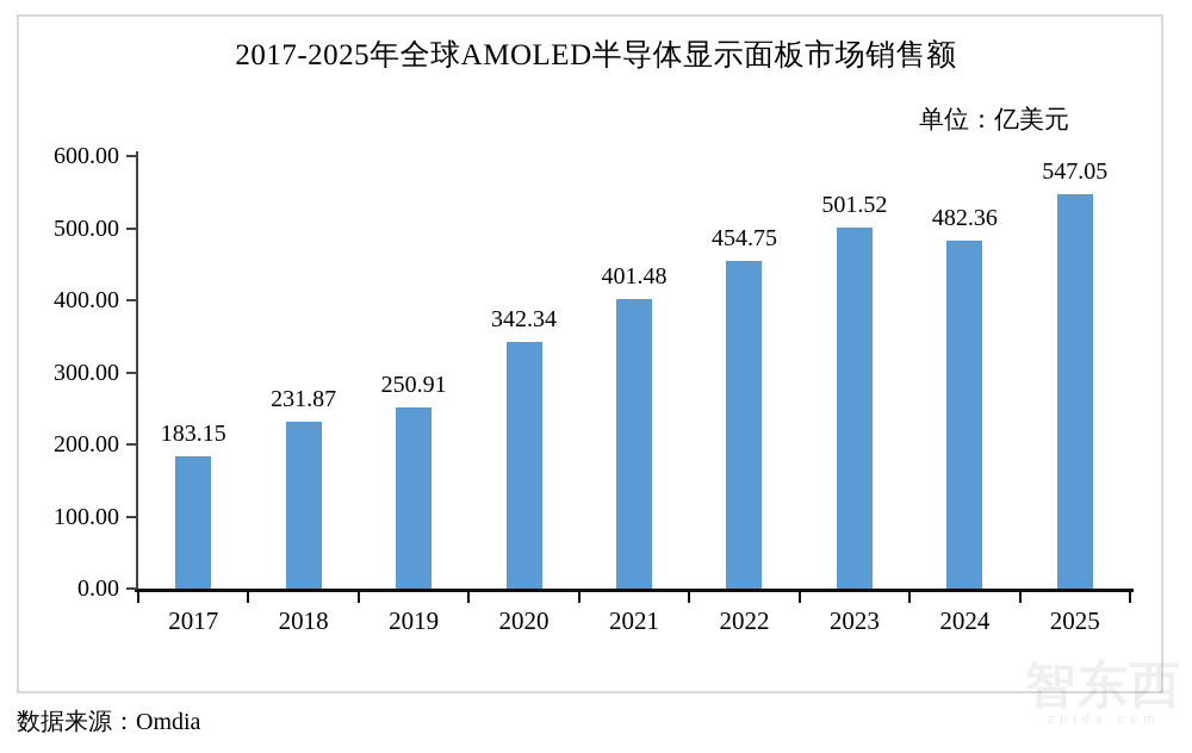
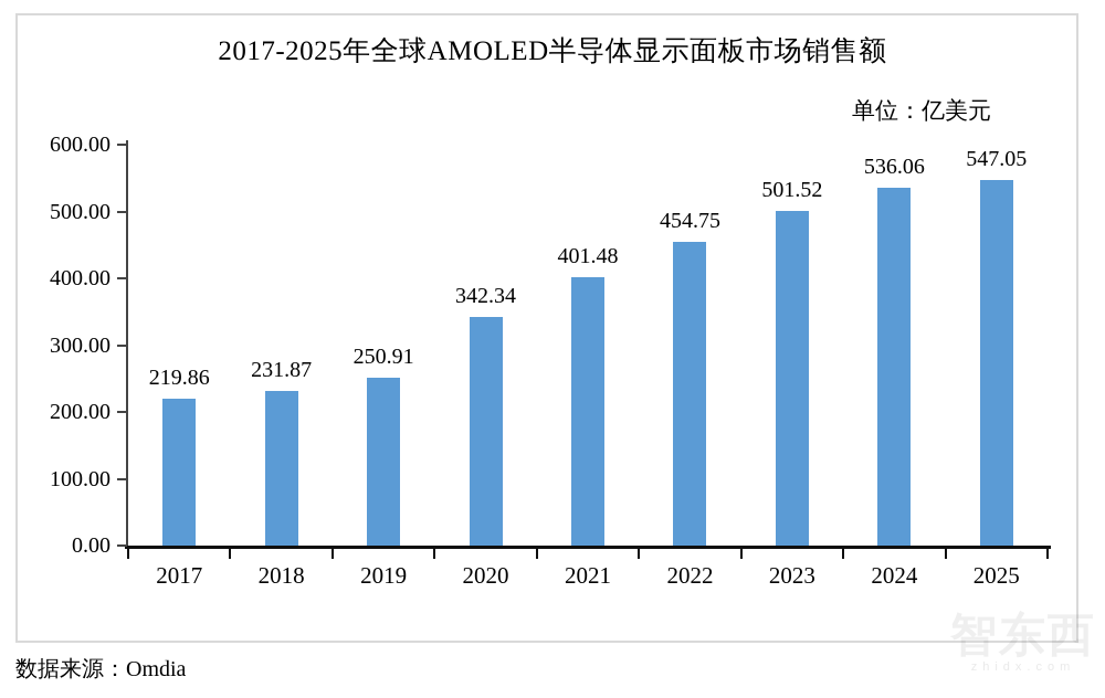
2017: 183.15 -> 219.86
2024: 482.36 -> 536.06
